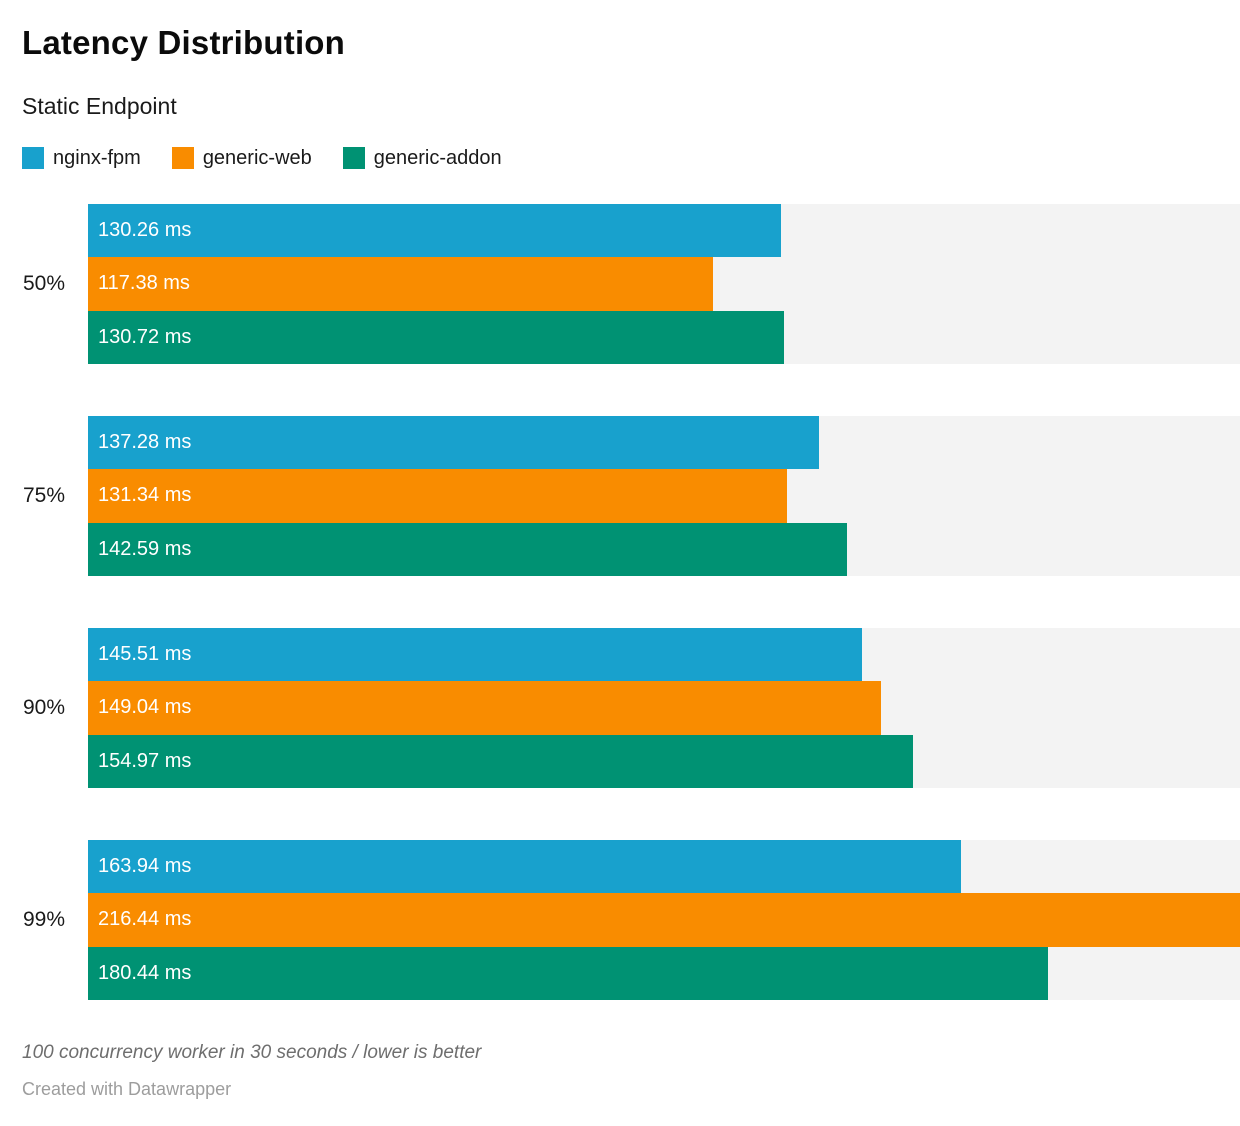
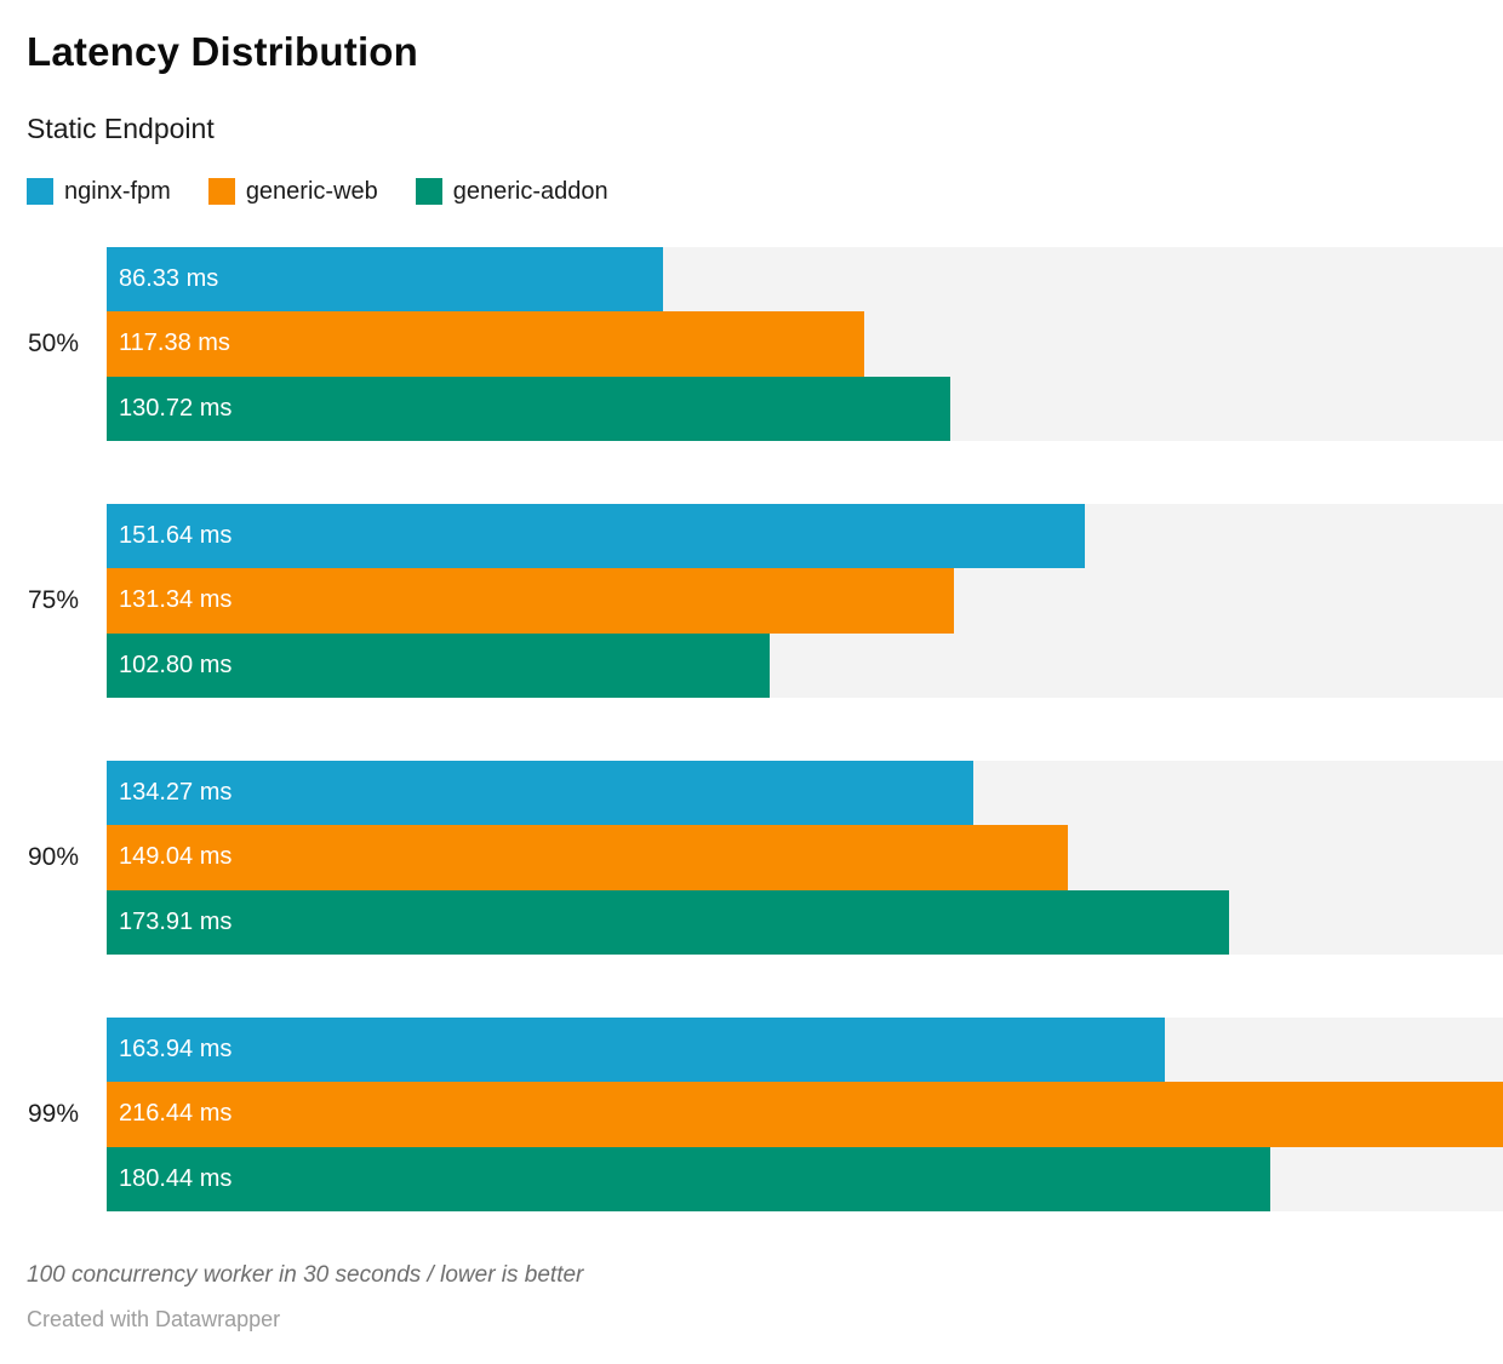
nginx-fpm/50%: 130.26 -> 86.33
nginx-fpm/75%: 137.28 -> 151.64
generic-addon/75%: 142.59 -> 102.80
nginx-fpm/90%: 145.51 -> 134.27
generic-addon/90%: 154.97 -> 173.91
